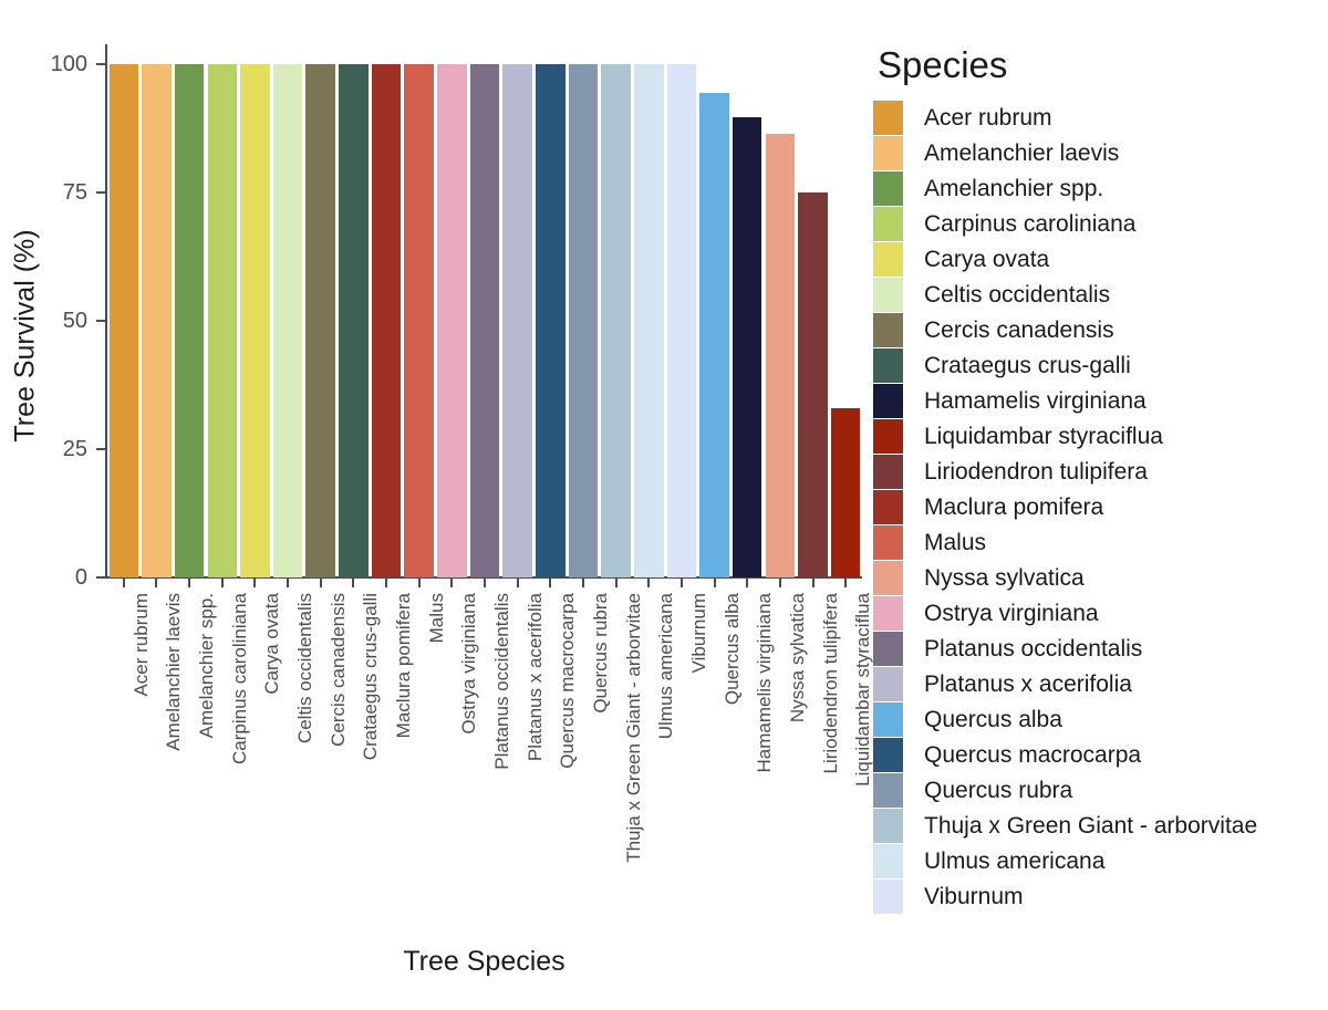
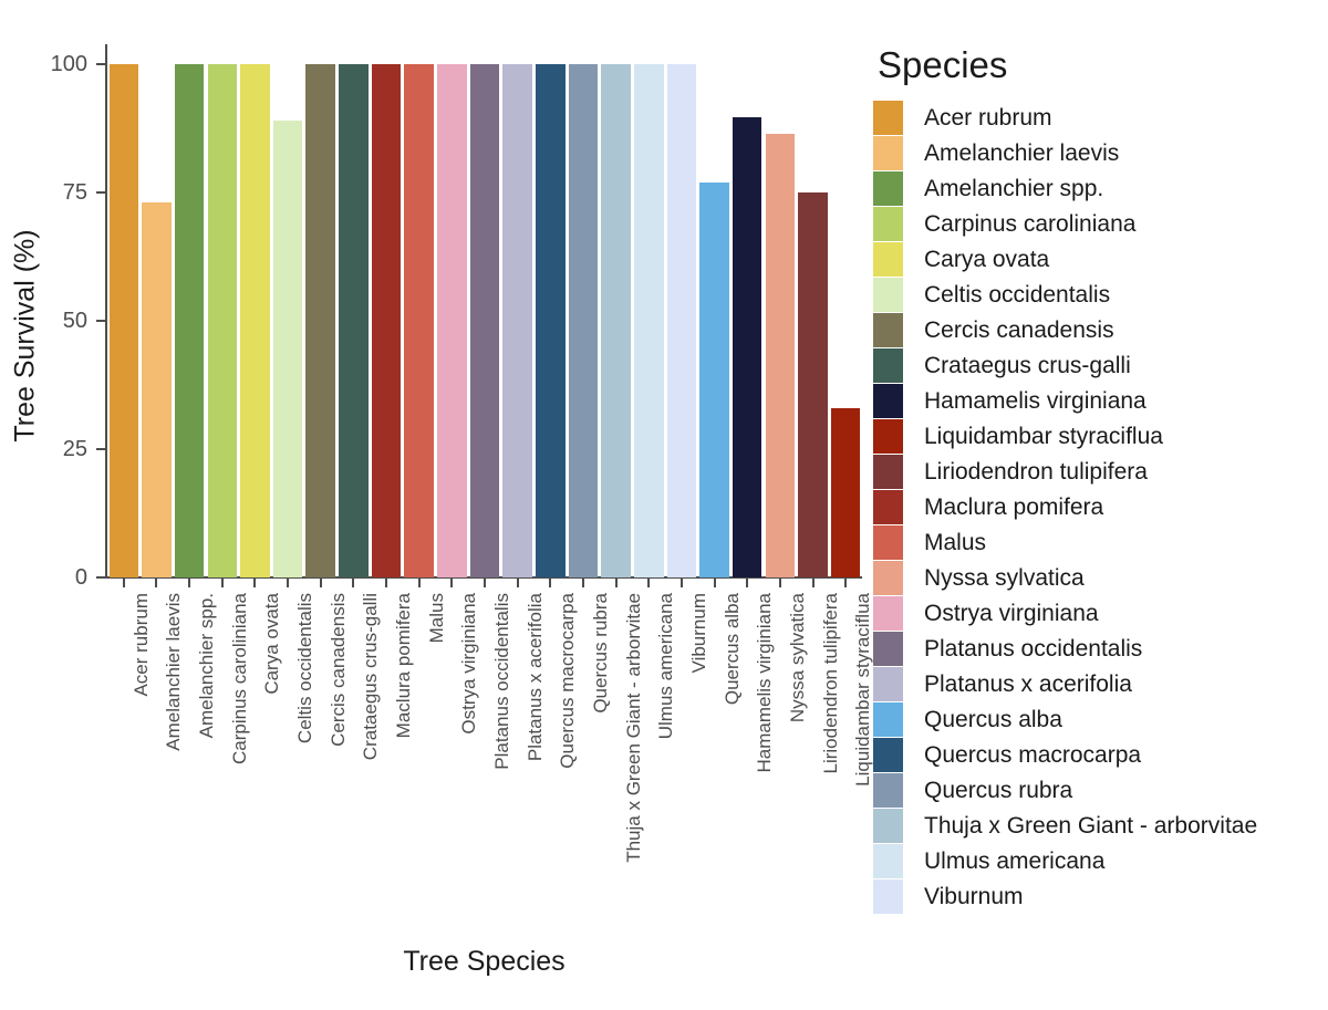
Amelanchier laevis: 100 -> 73
Celtis occidentalis: 100 -> 89
Quercus alba: 94 -> 77
